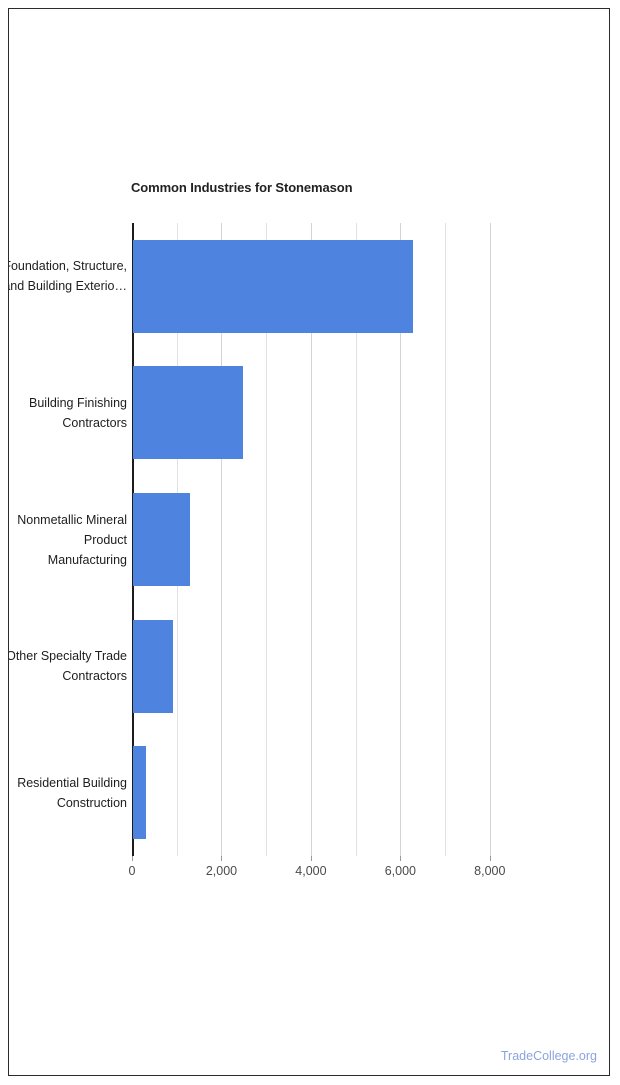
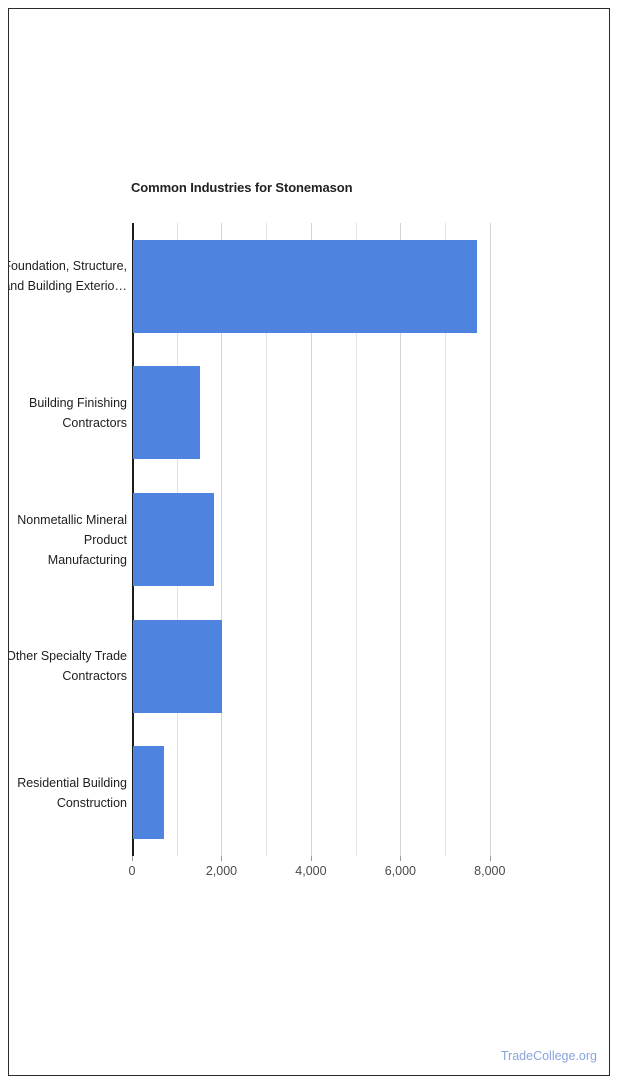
Foundation, Structure, and Building Exterio…: 6300 -> 7700
Building Finishing Contractors: 2500 -> 1500
Nonmetallic Mineral Product Manufacturing: 1300 -> 1800
Other Specialty Trade Contractors: 900 -> 2000
Residential Building Construction: 300 -> 700
